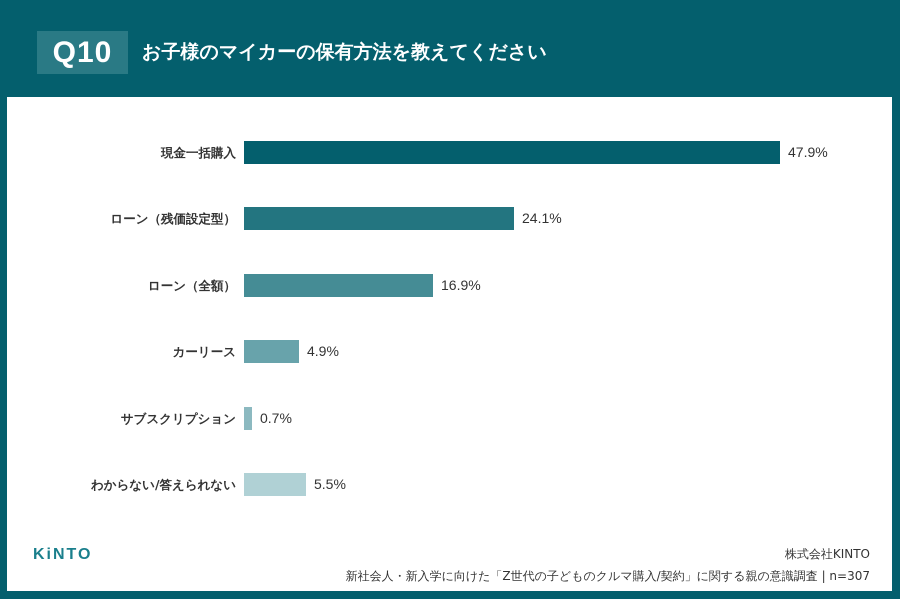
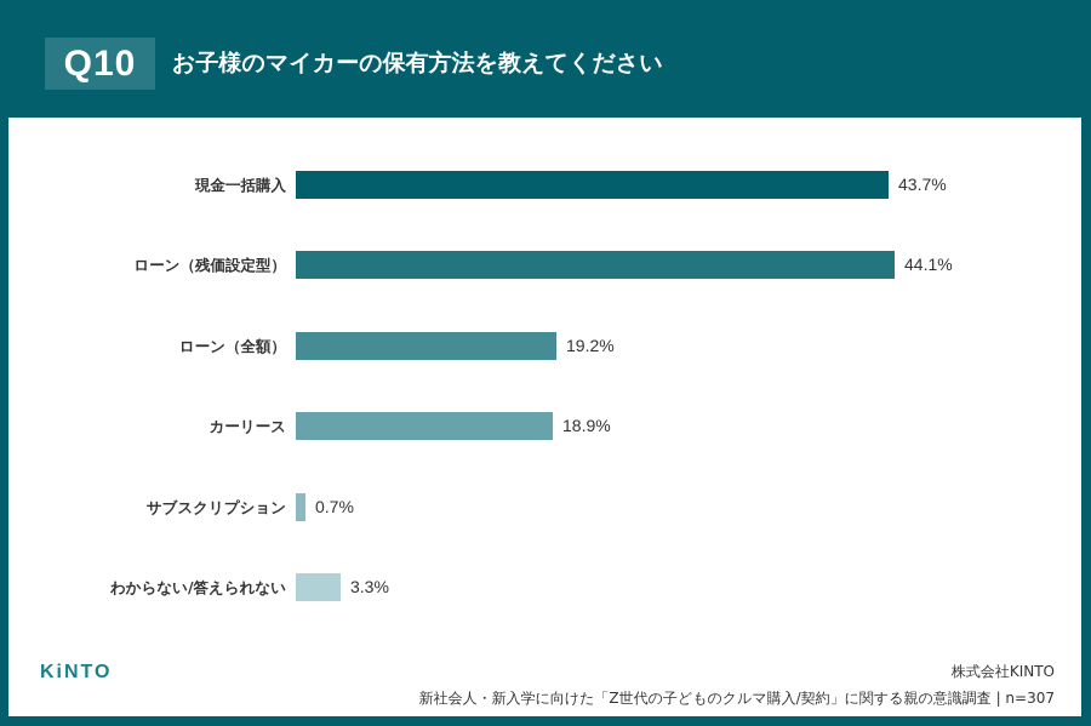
現金一括購入: 47.9% -> 43.7%
ローン（残価設定型）: 24.1% -> 44.1%
ローン（全額）: 16.9% -> 19.2%
カーリース: 4.9% -> 18.9%
わからない/答えられない: 5.5% -> 3.3%
